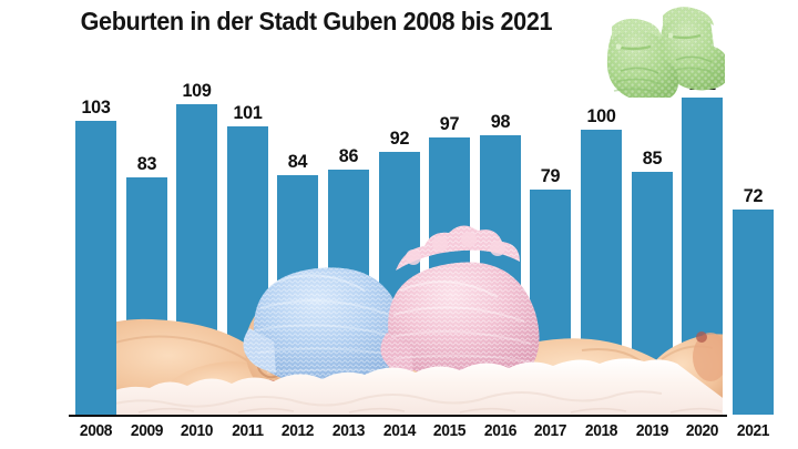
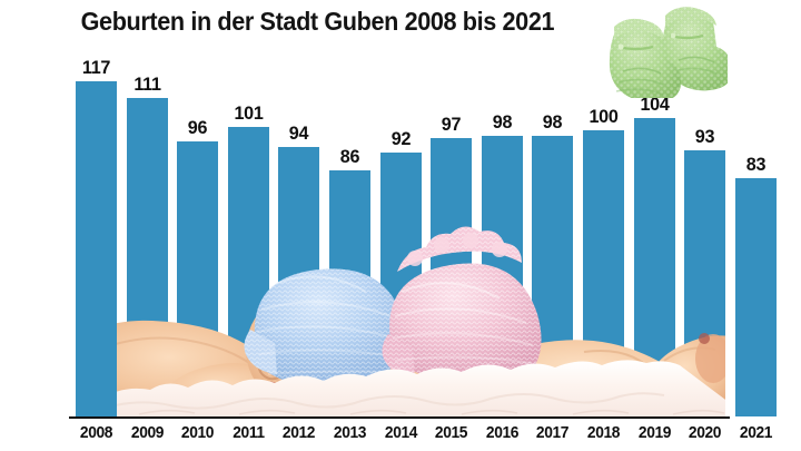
2008: 103 -> 117
2009: 83 -> 111
2010: 109 -> 96
2012: 84 -> 94
2017: 79 -> 98
2019: 85 -> 104
2020: 111 -> 93
2021: 72 -> 83
